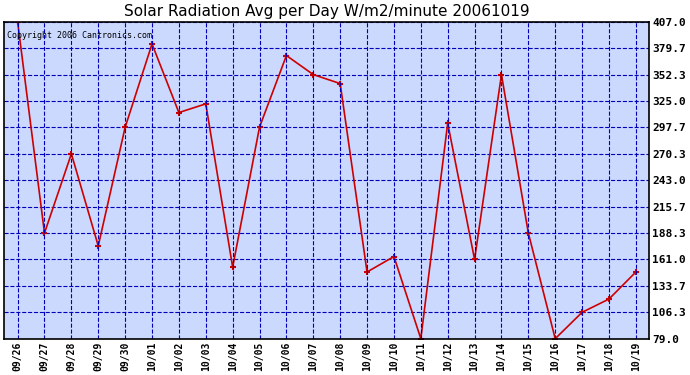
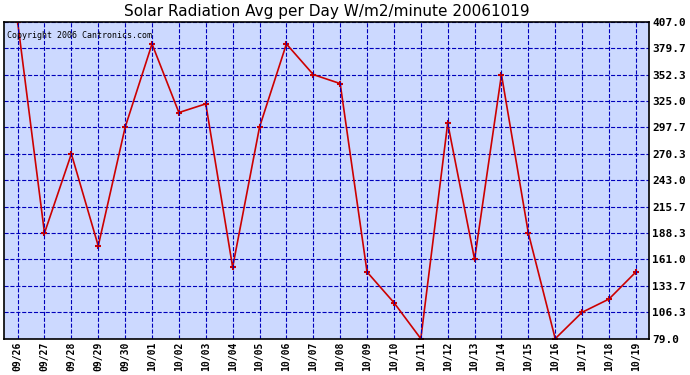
10/06: 372 -> 384
10/10: 164 -> 116
